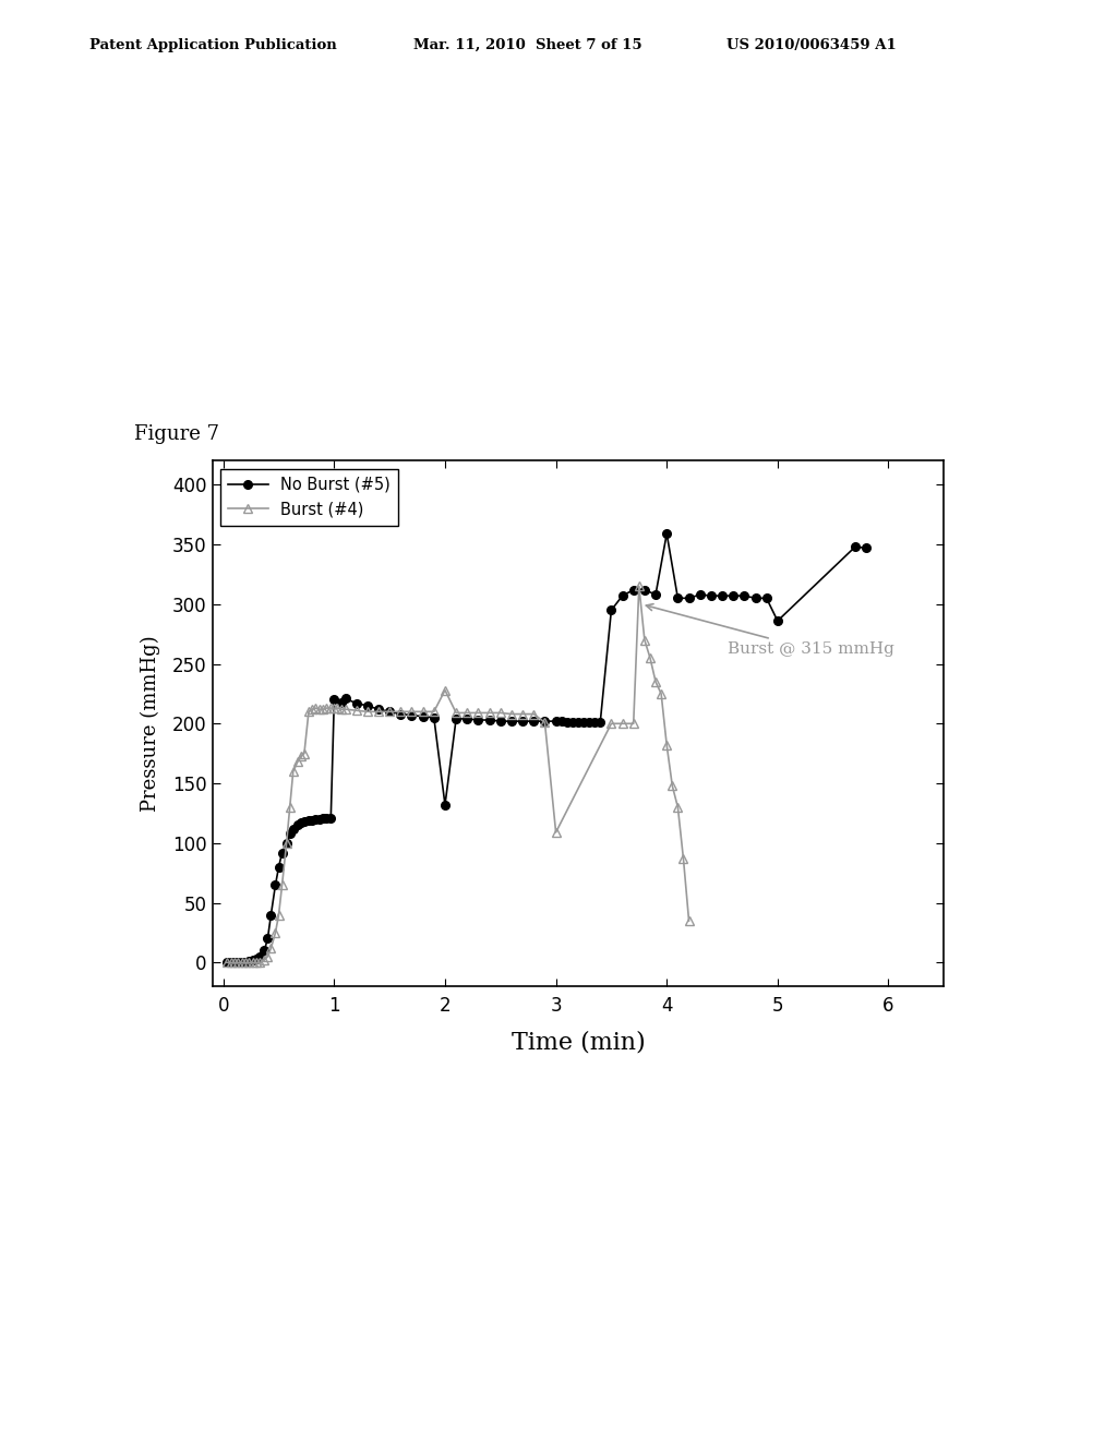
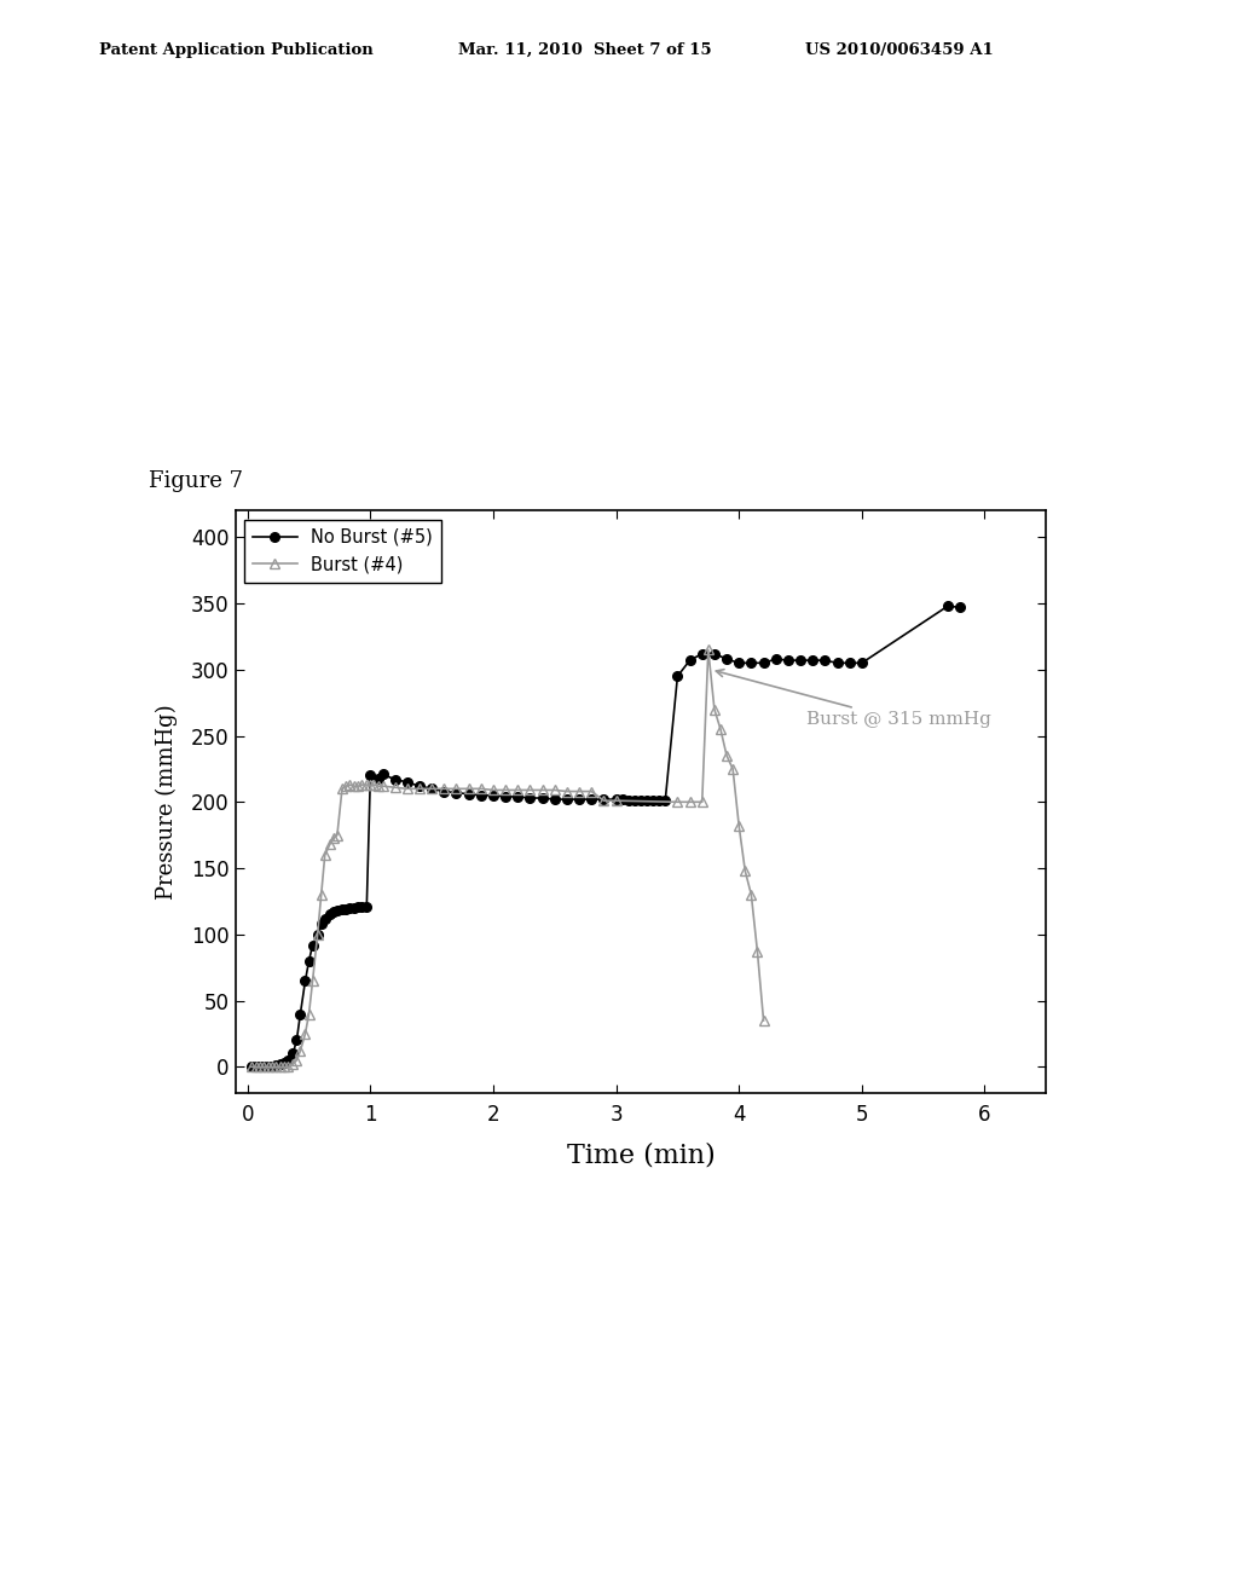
No Burst (#5)/2: 132 -> 205
Burst (#4)/2: 228 -> 209
Burst (#4)/3: 109 -> 201
No Burst (#5)/4: 359 -> 305
No Burst (#5)/5: 286 -> 305
